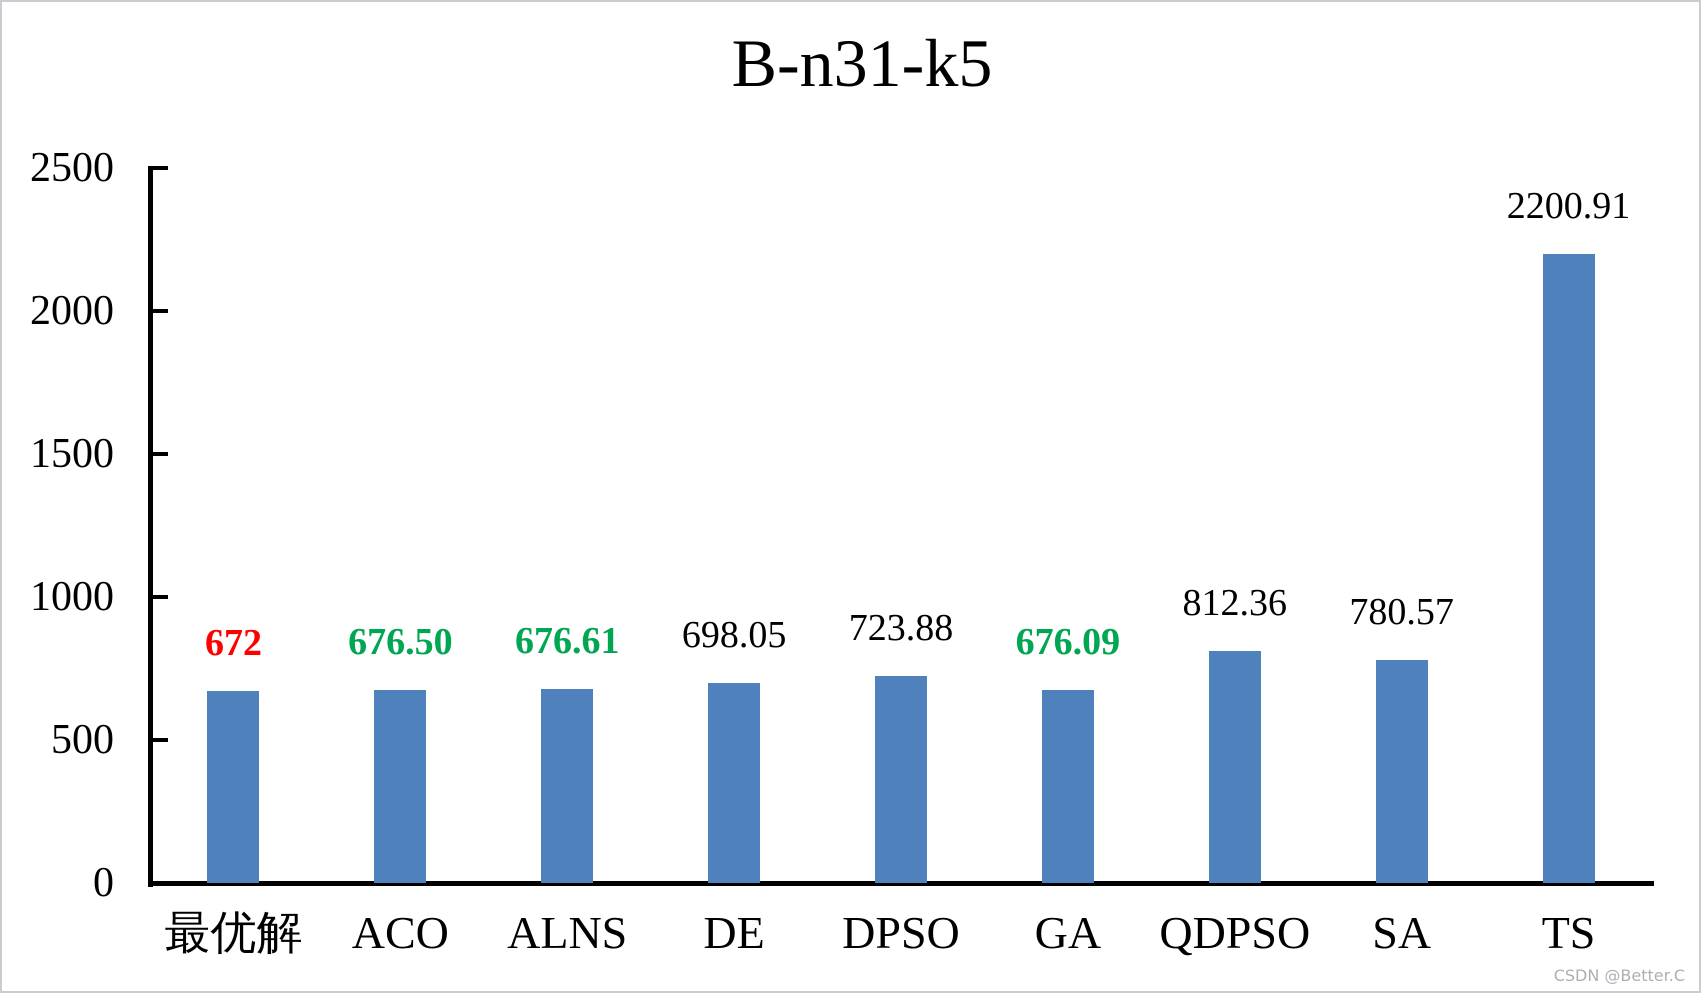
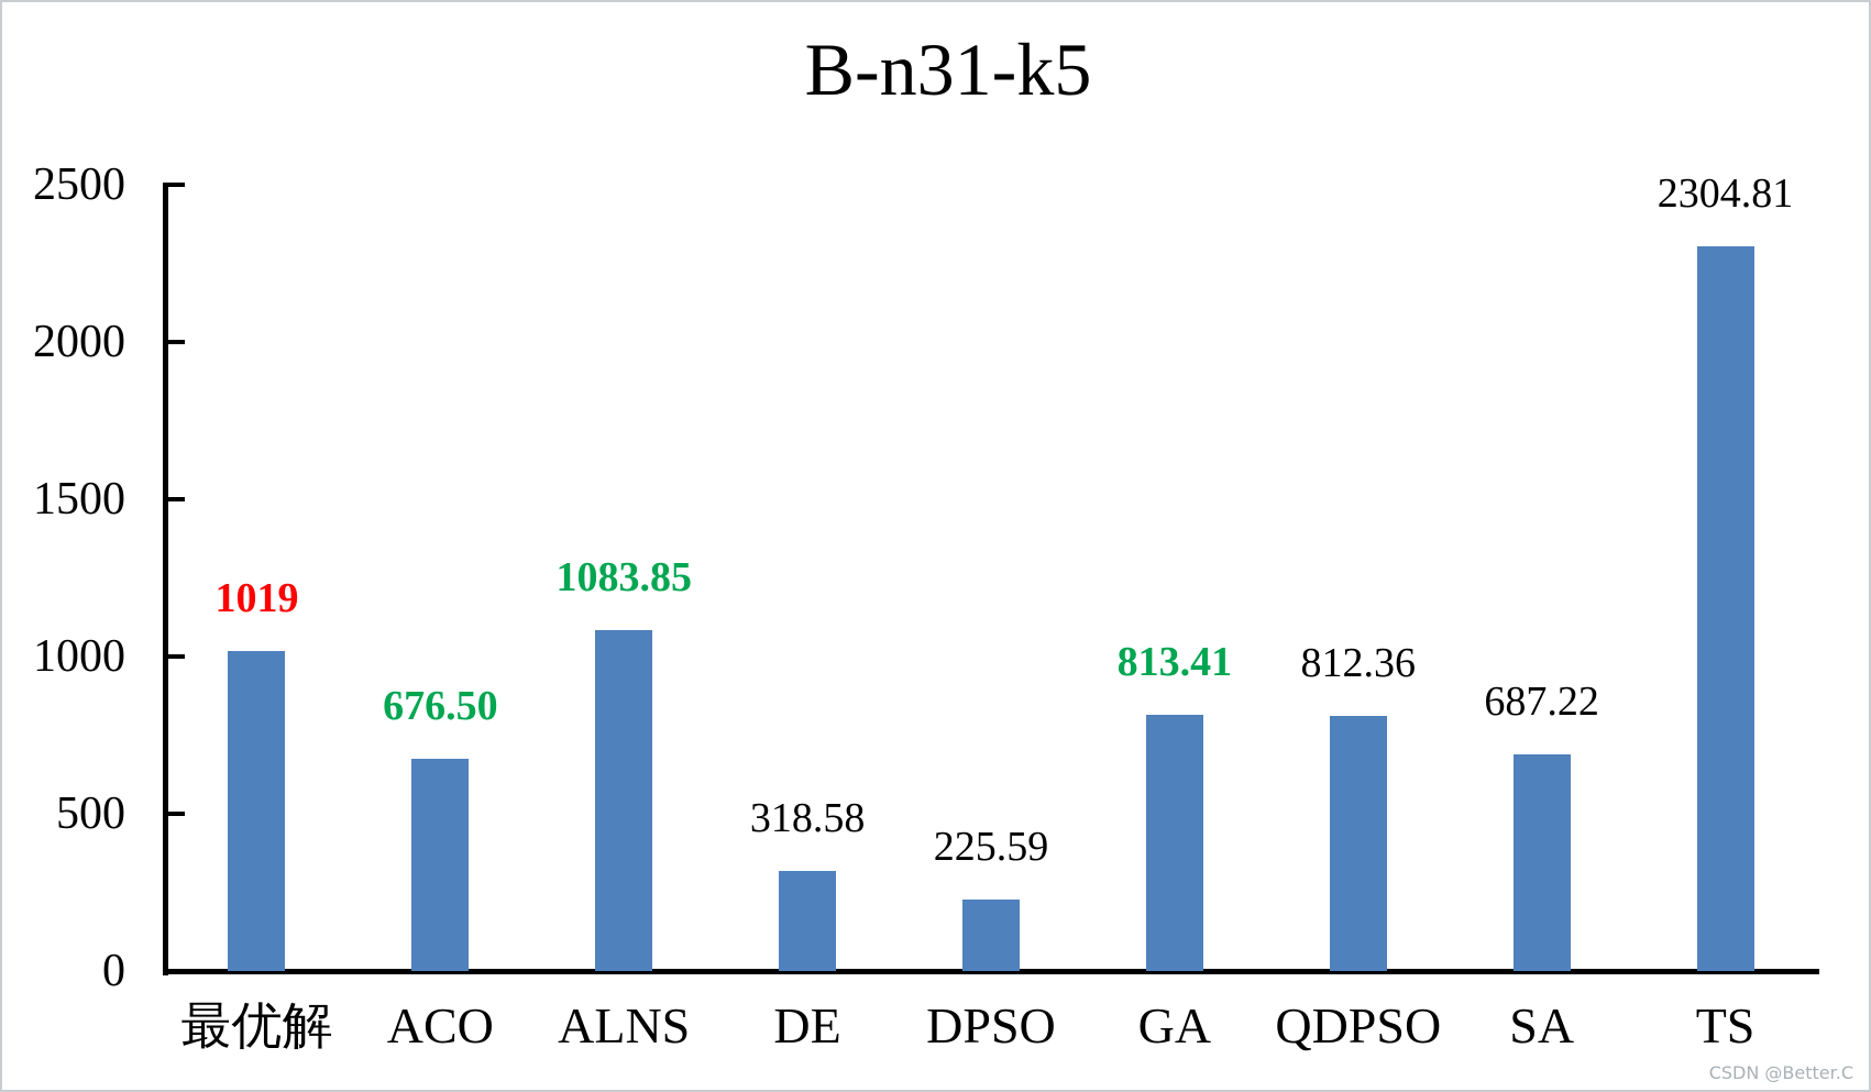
最优解: 672 -> 1019
ALNS: 676.61 -> 1083.85
DE: 698.05 -> 318.58
DPSO: 723.88 -> 225.59
GA: 676.09 -> 813.41
SA: 780.57 -> 687.22
TS: 2200.91 -> 2304.81
